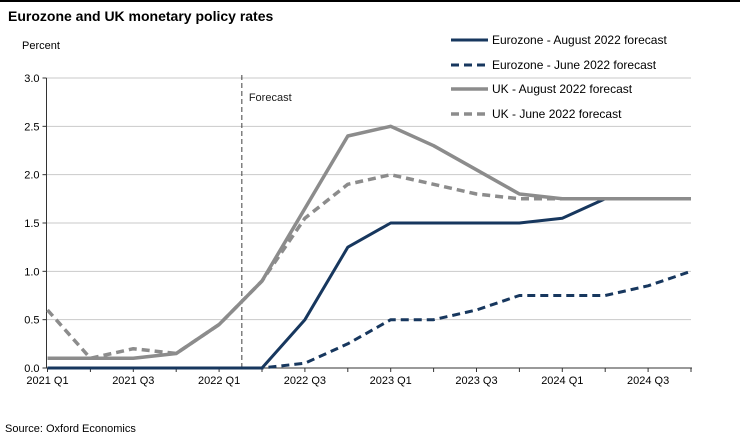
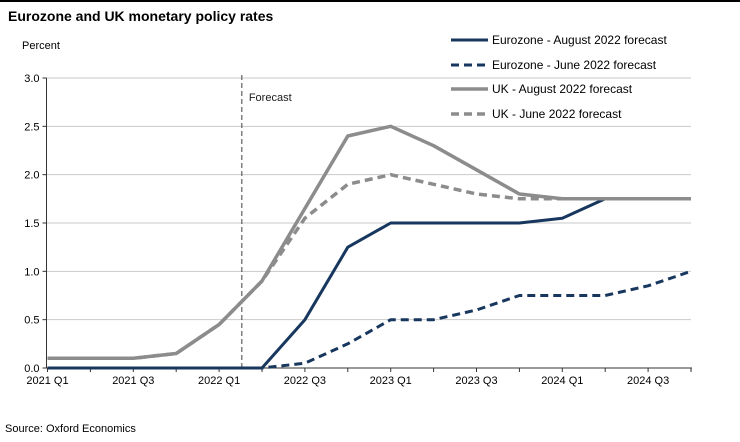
UK - June 2022 forecast/2021 Q1: 0.6 -> 0.1
UK - June 2022 forecast/2021 Q3: 0.2 -> 0.1
